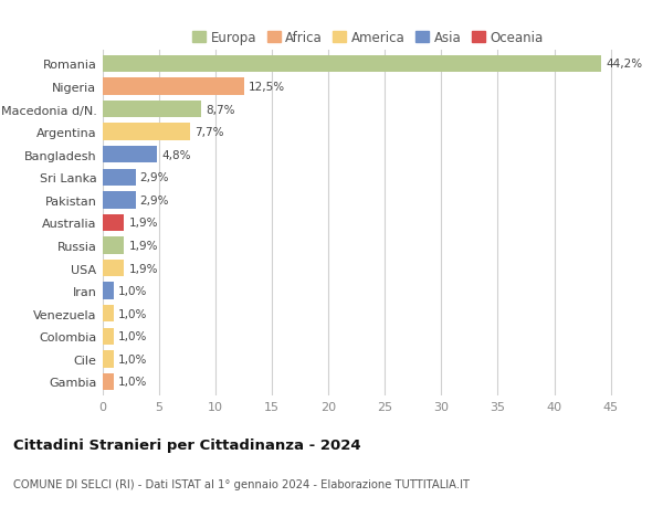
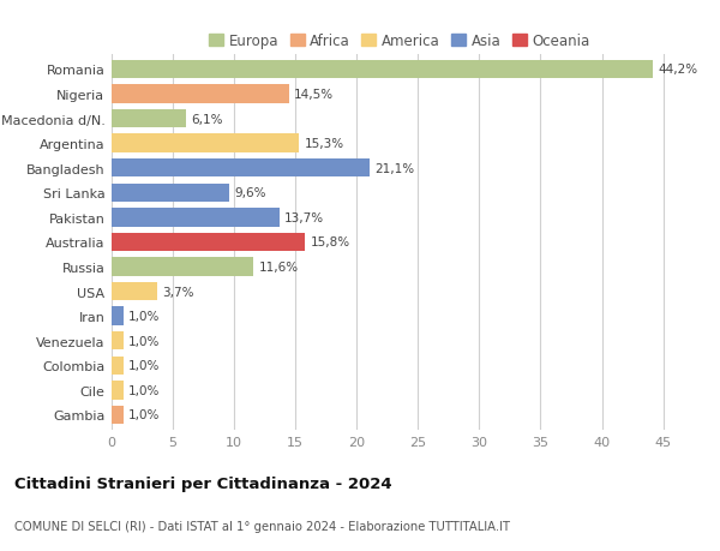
Nigeria: 12,5% -> 14,5%
Macedonia d/N.: 8,7% -> 6,1%
Argentina: 7,7% -> 15,3%
Bangladesh: 4,8% -> 21,1%
Sri Lanka: 2,9% -> 9,6%
Pakistan: 2,9% -> 13,7%
Australia: 1,9% -> 15,8%
Russia: 1,9% -> 11,6%
USA: 1,9% -> 3,7%
